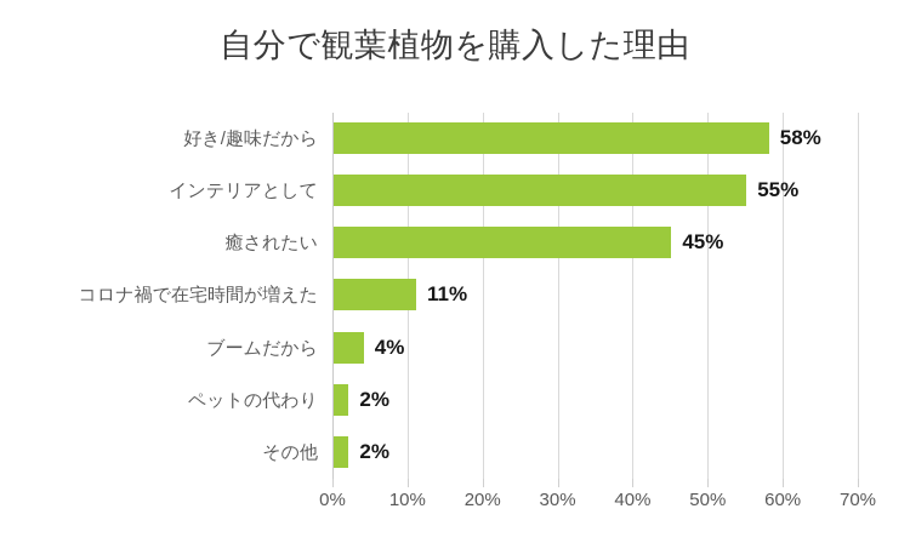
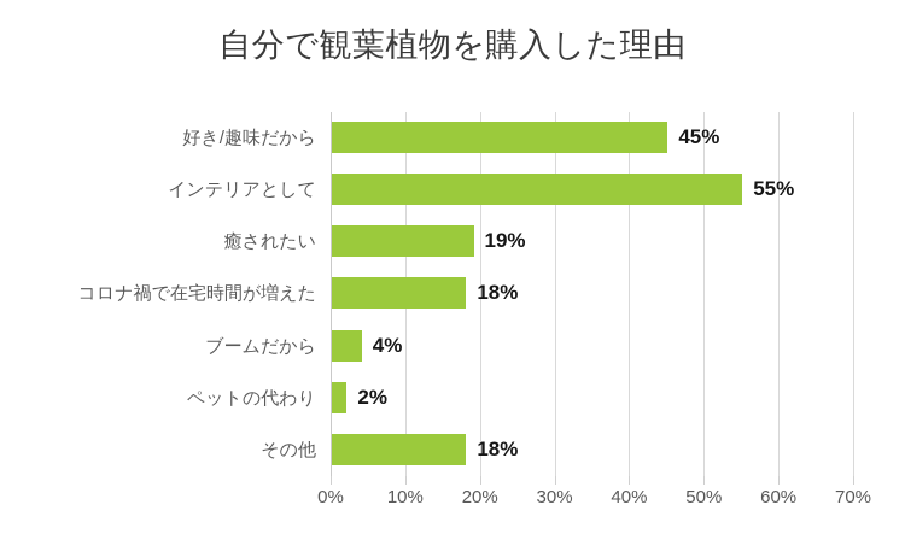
好き/趣味だから: 58% -> 45%
癒されたい: 45% -> 19%
コロナ禍で在宅時間が増えた: 11% -> 18%
その他: 2% -> 18%
